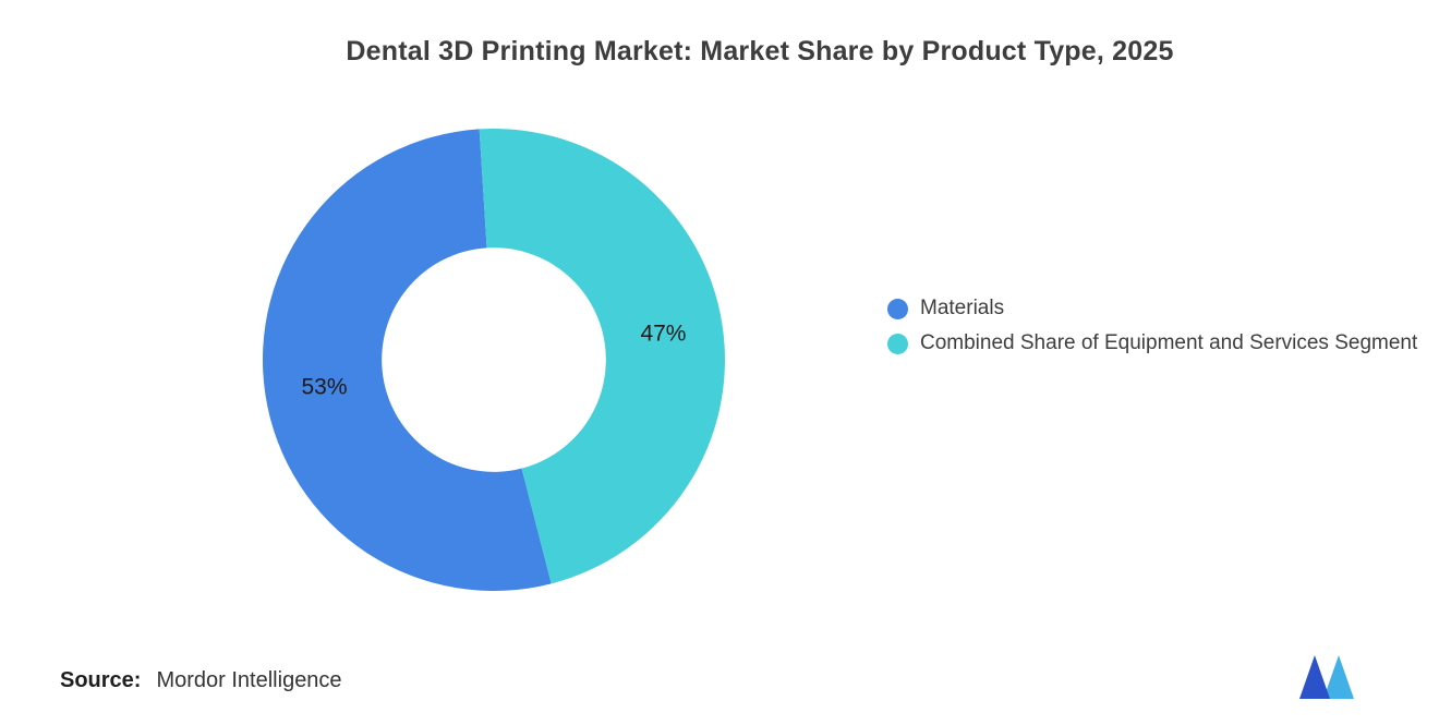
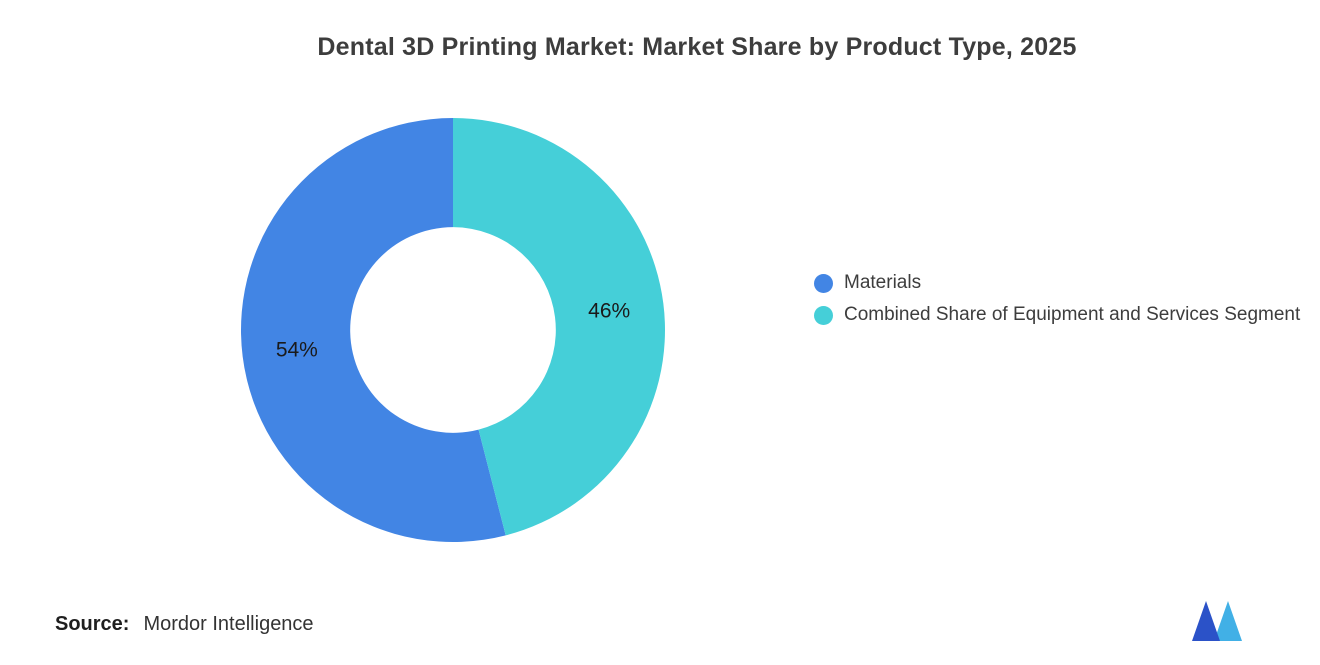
Materials: 53% -> 54%
Combined Share of Equipment and Services Segment: 47% -> 46%
